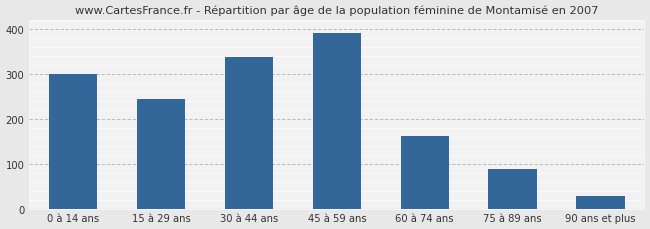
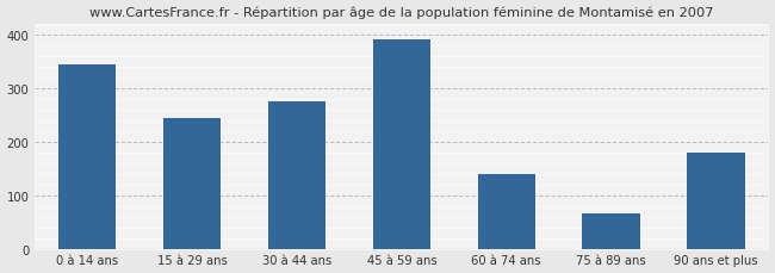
0 à 14 ans: 300 -> 345
30 à 44 ans: 337 -> 275
60 à 74 ans: 162 -> 140
75 à 89 ans: 88 -> 65
90 ans et plus: 27 -> 180
